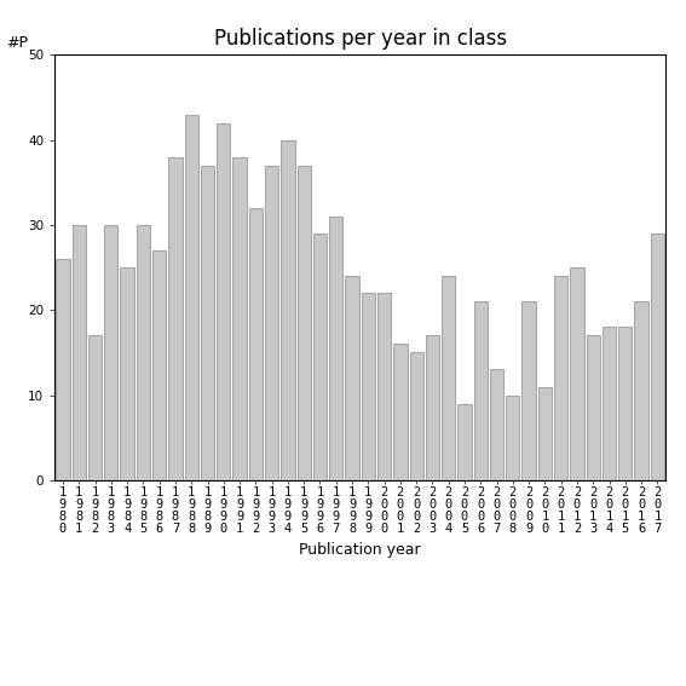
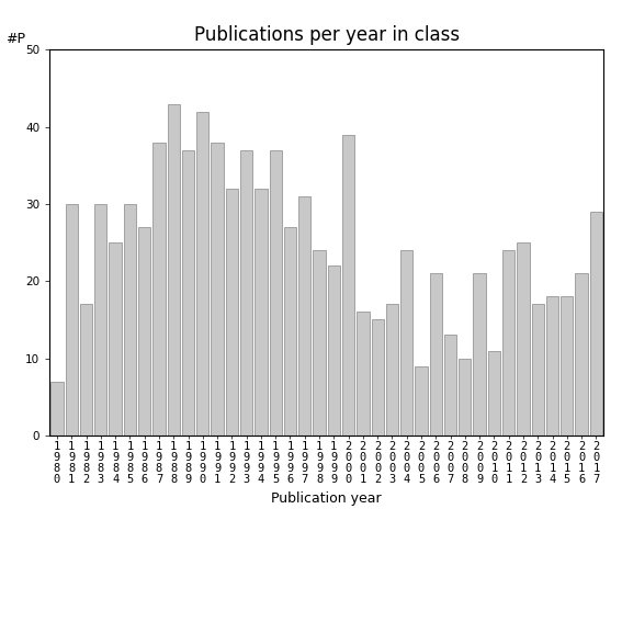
1 9 8 0: 26 -> 7
1 9 9 4: 40 -> 32
1 9 9 6: 29 -> 27
2 0 0 0: 22 -> 39
